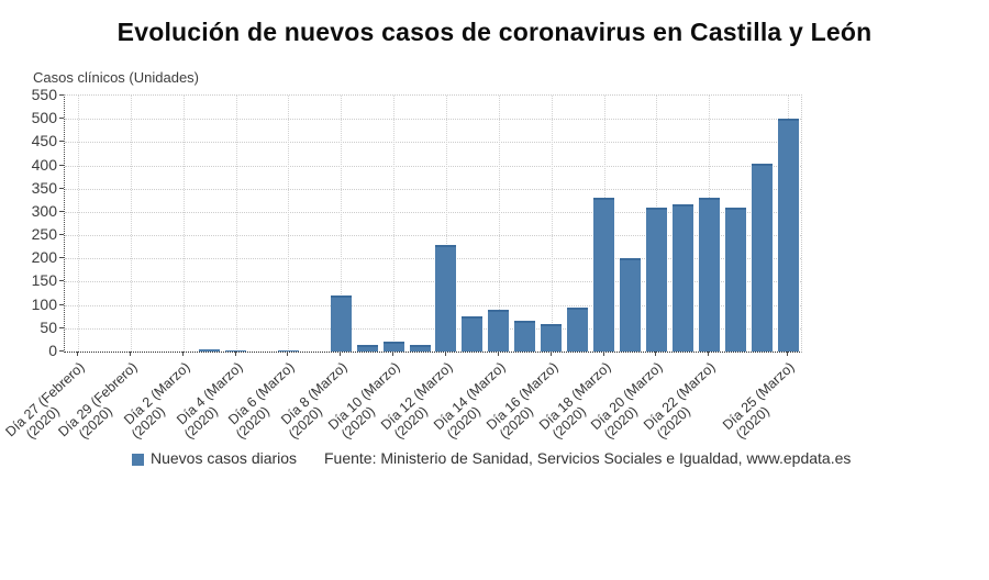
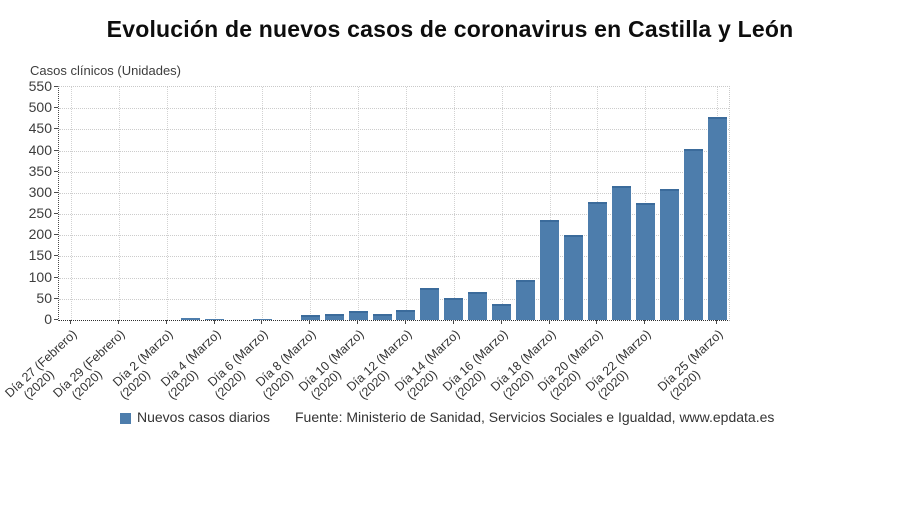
Día 8 (Marzo) (2020): 120 -> 10
Día 12 (Marzo) (2020): 230 -> 20
Día 14 (Marzo) (2020): 90 -> 50
Día 16 (Marzo) (2020): 60 -> 40
Día 18 (Marzo) (2020): 330 -> 240
Día 20 (Marzo) (2020): 310 -> 280
Día 22 (Marzo) (2020): 330 -> 280
Día 25 (Marzo) (2020): 500 -> 480
